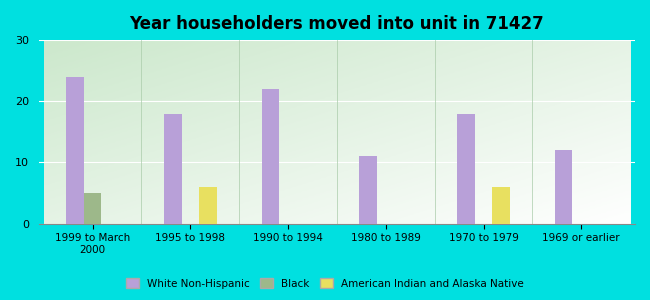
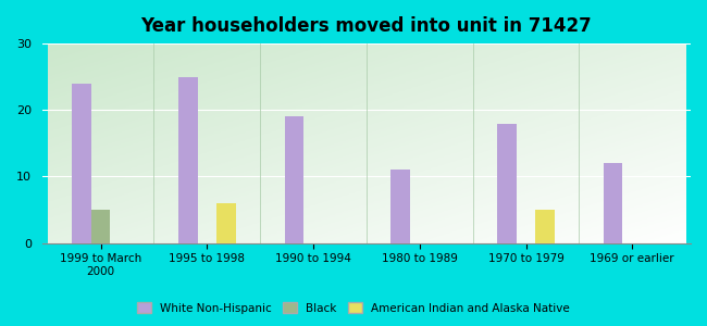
White Non-Hispanic/1995 to 1998: 18 -> 25
White Non-Hispanic/1990 to 1994: 22 -> 19
American Indian and Alaska Native/1970 to 1979: 6 -> 5
